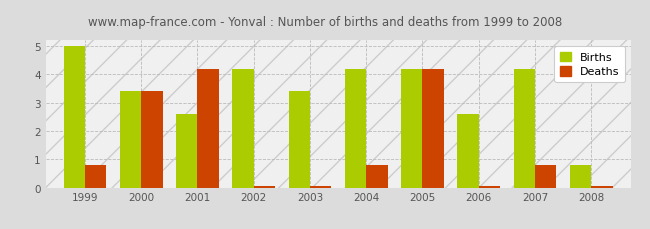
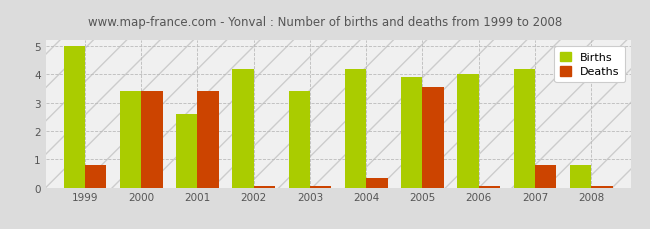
Deaths/2001: 4.20 -> 3.40
Deaths/2004: 0.80 -> 0.35
Births/2005: 4.2 -> 3.9
Deaths/2005: 4.20 -> 3.55
Births/2006: 2.6 -> 4.0
